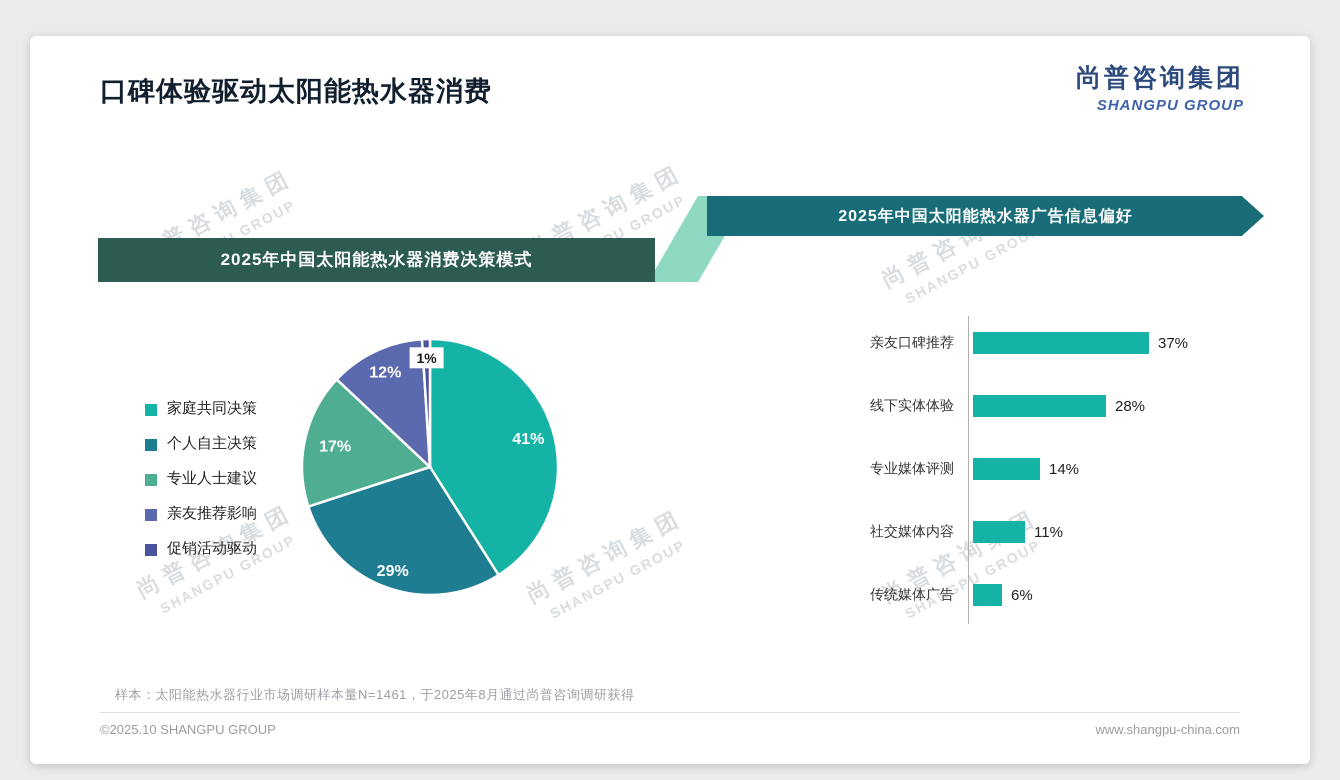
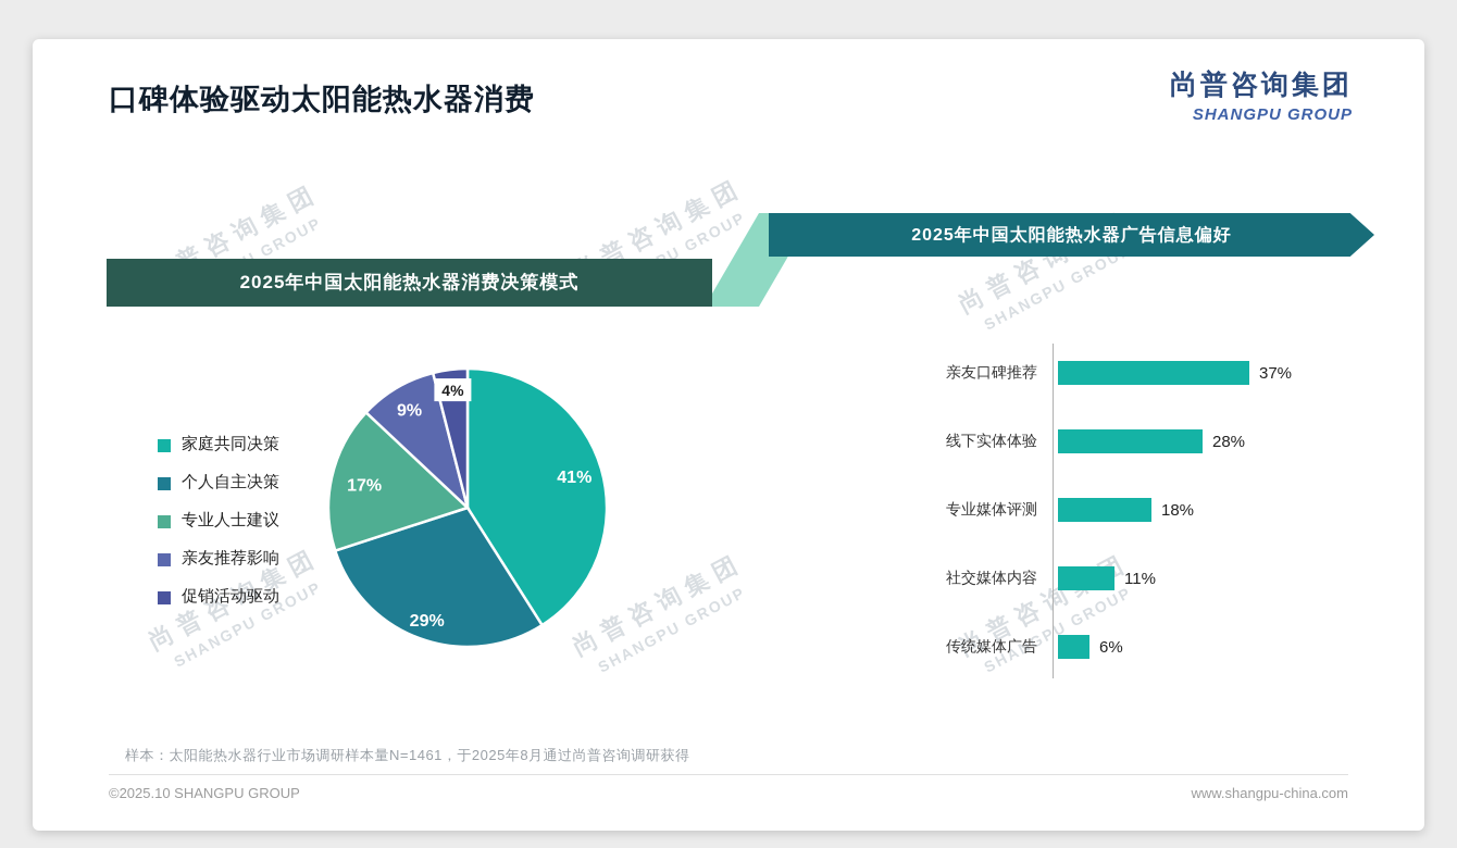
2025年中国太阳能热水器消费决策模式/亲友推荐影响: 12% -> 9%
2025年中国太阳能热水器消费决策模式/促销活动驱动: 1% -> 4%
2025年中国太阳能热水器广告信息偏好/专业媒体评测: 14% -> 18%
